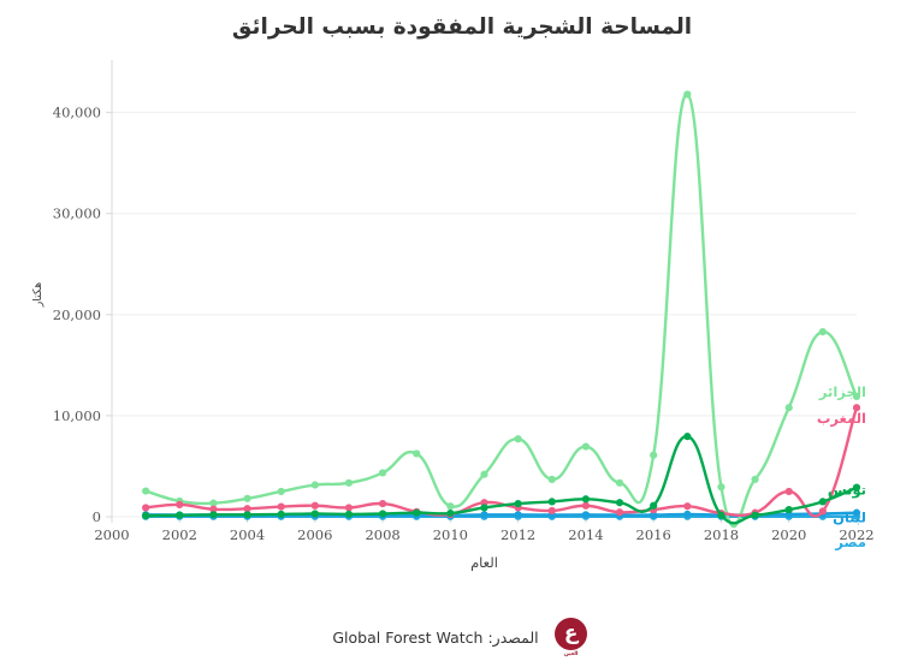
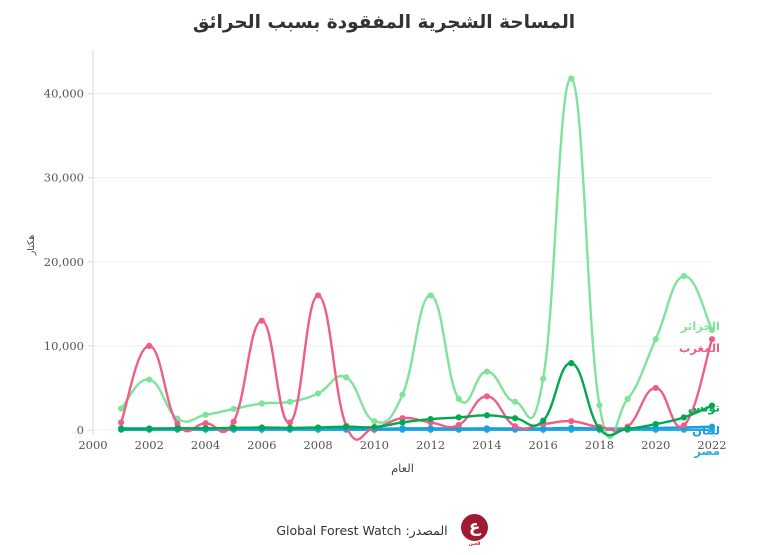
الجزائر/2002: 2000 -> 6000
المغرب/2002: 1000 -> 10000
المغرب/2006: 1000 -> 13000
المغرب/2008: 1000 -> 16000
الجزائر/2012: 8000 -> 16000
المغرب/2014: 1000 -> 4000
المغرب/2020: 2000 -> 5000
